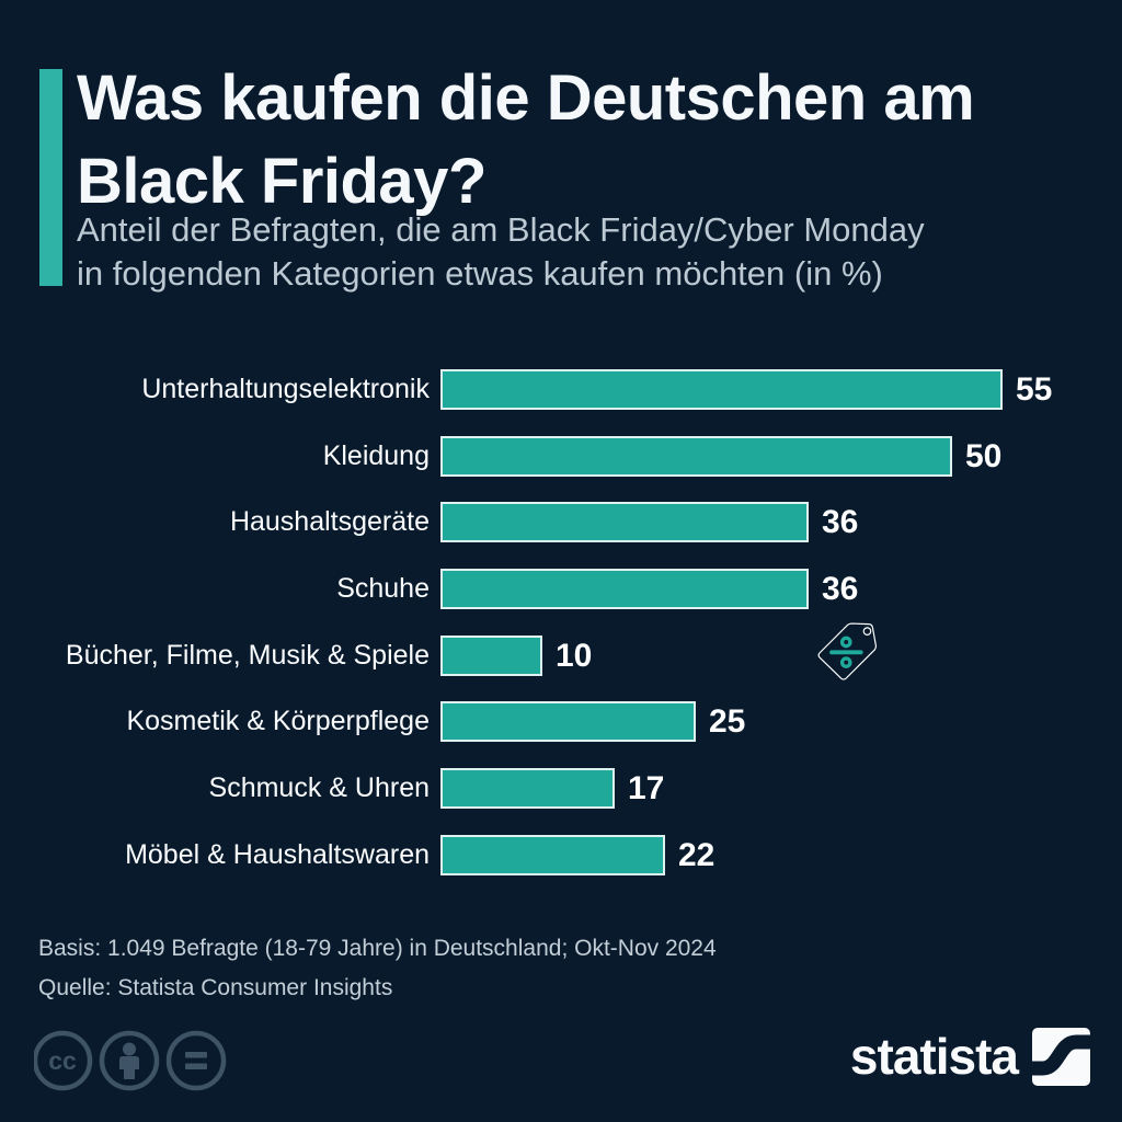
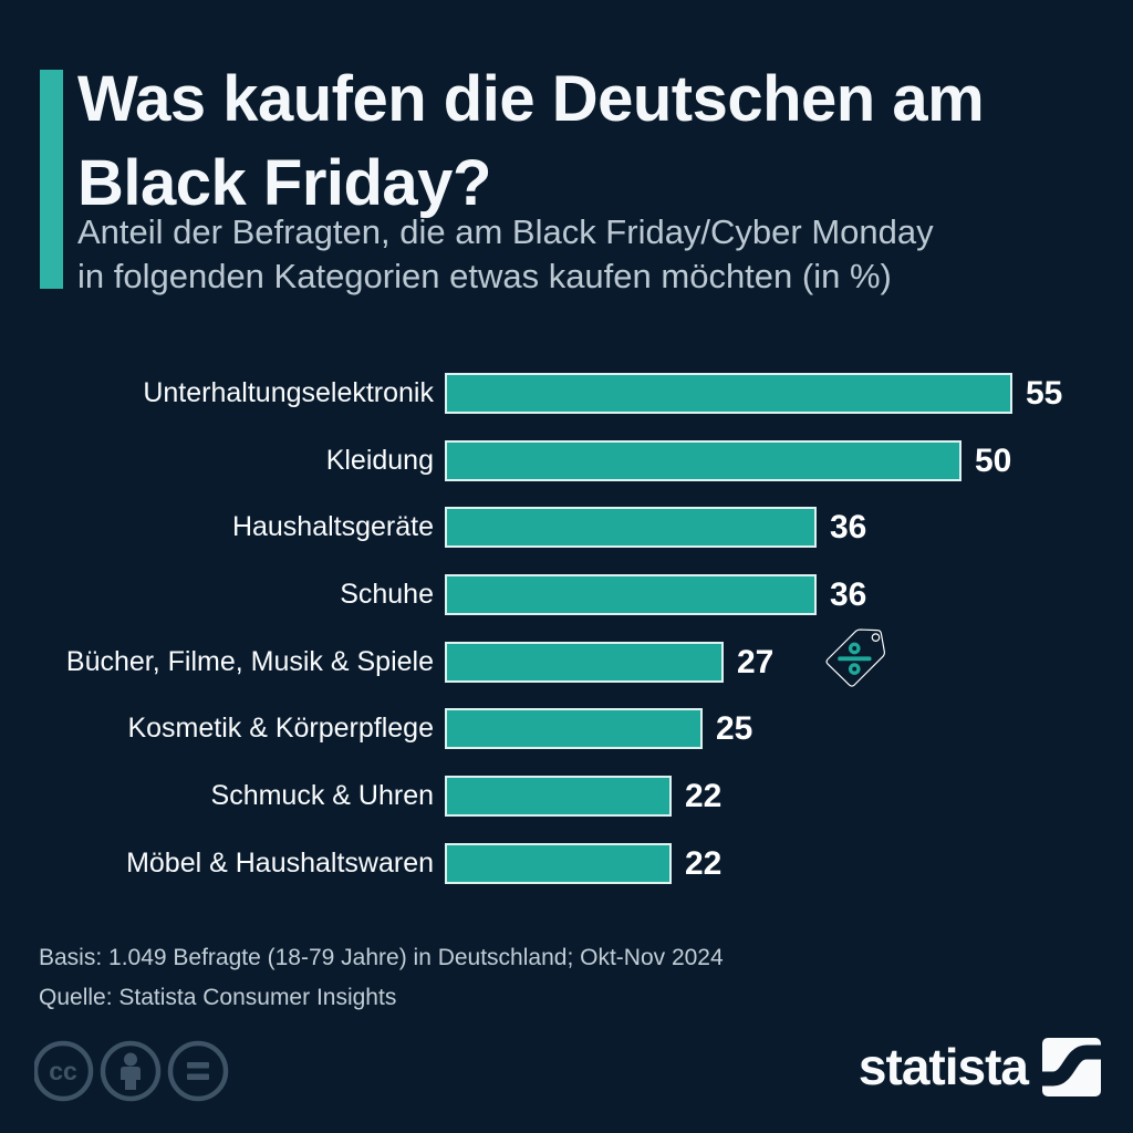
Bücher, Filme, Musik & Spiele: 10 -> 27
Schmuck & Uhren: 17 -> 22
